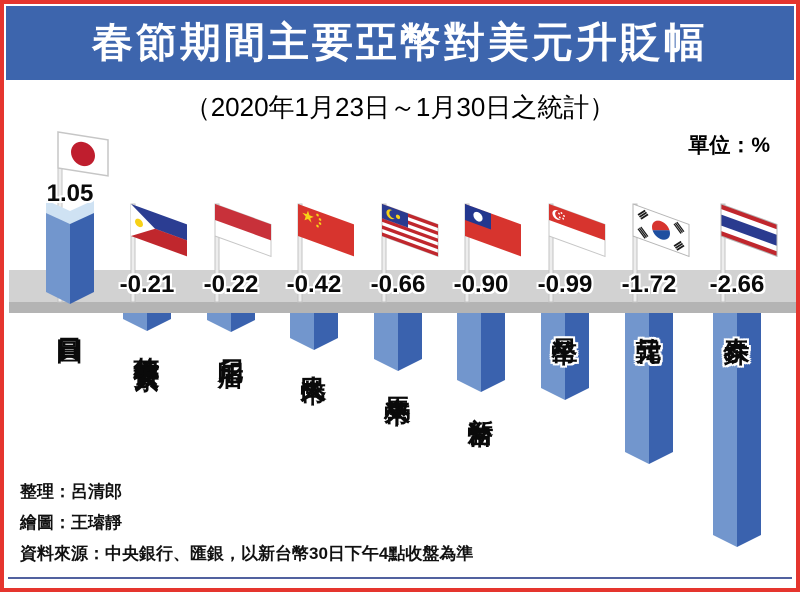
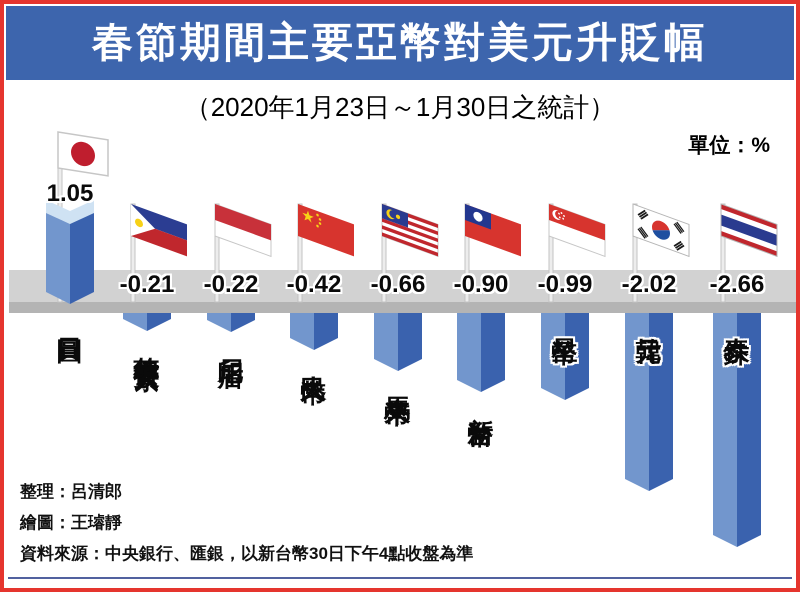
韓元: -1.72 -> -2.02
